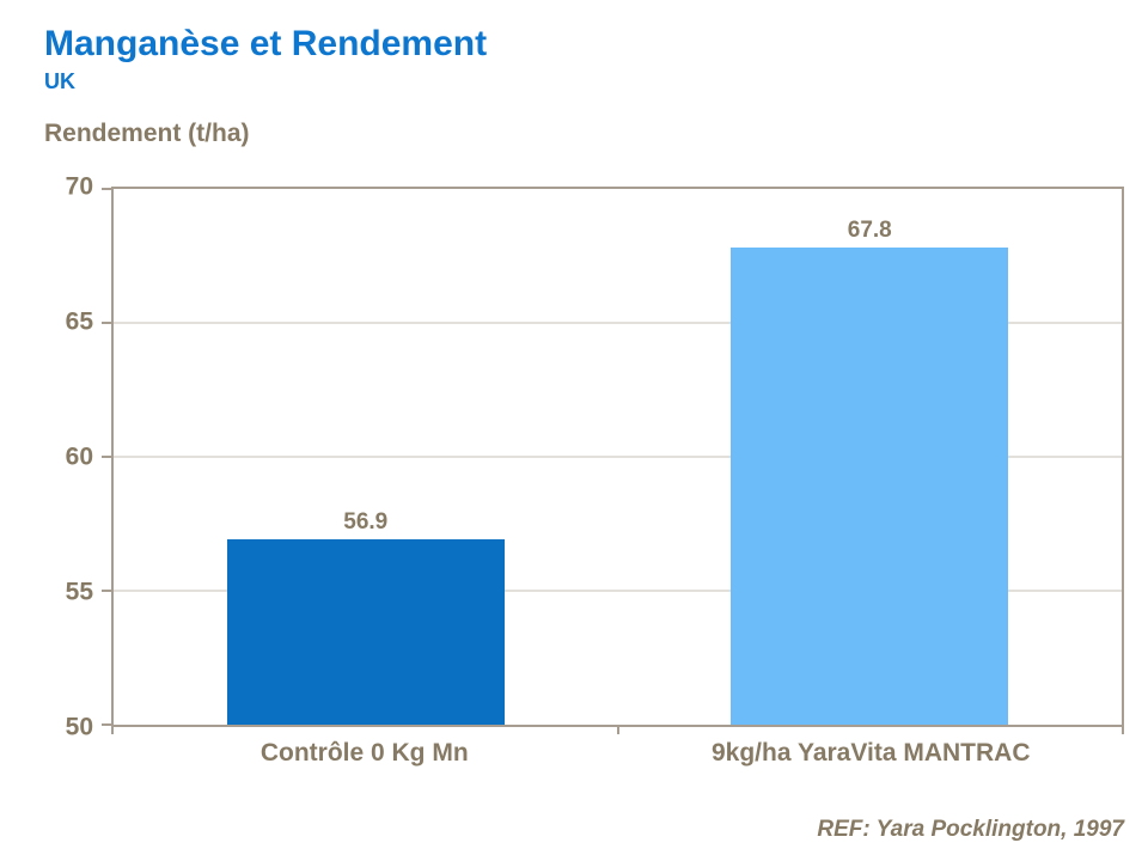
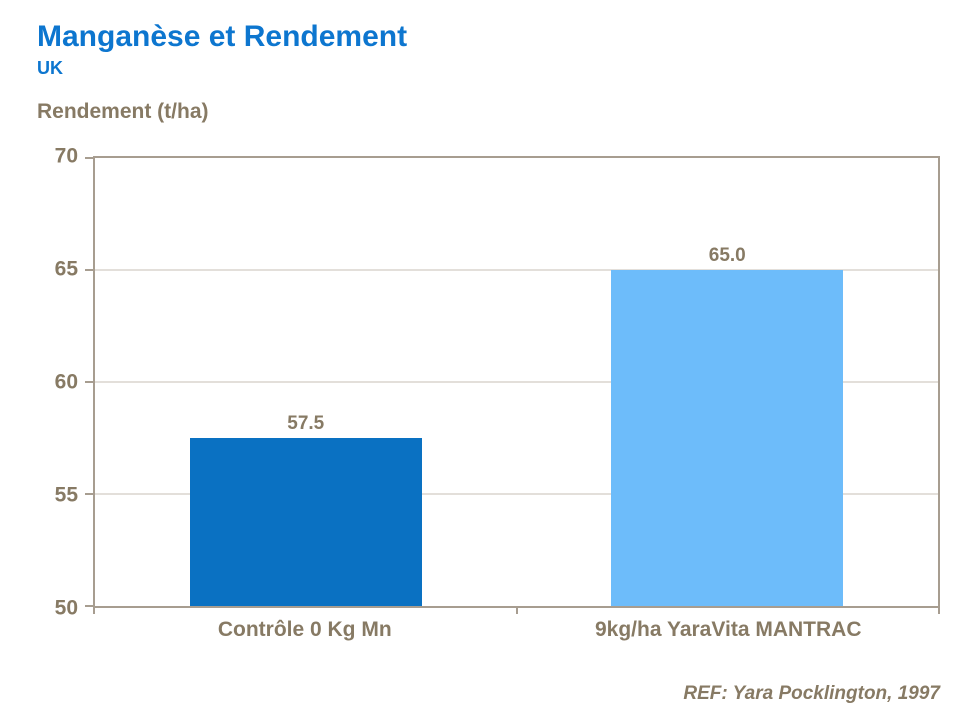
Contrôle 0 Kg Mn: 56.9 -> 57.5
9kg/ha YaraVita MANTRAC: 67.8 -> 65.0
